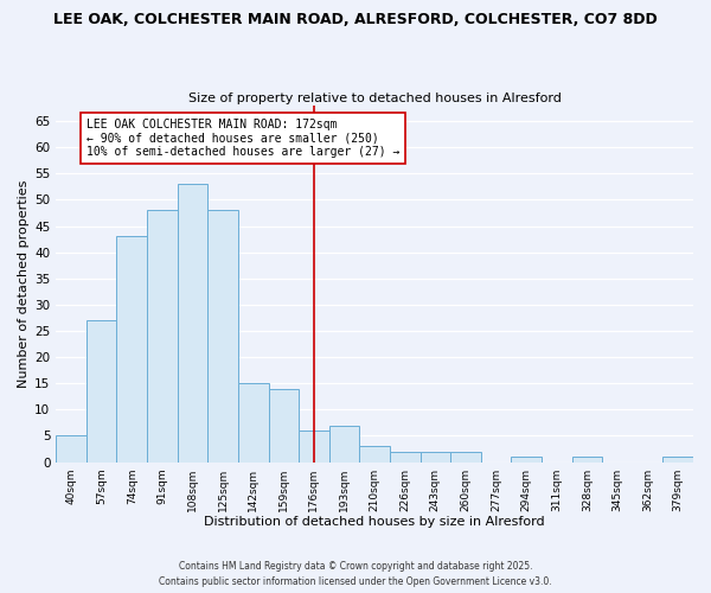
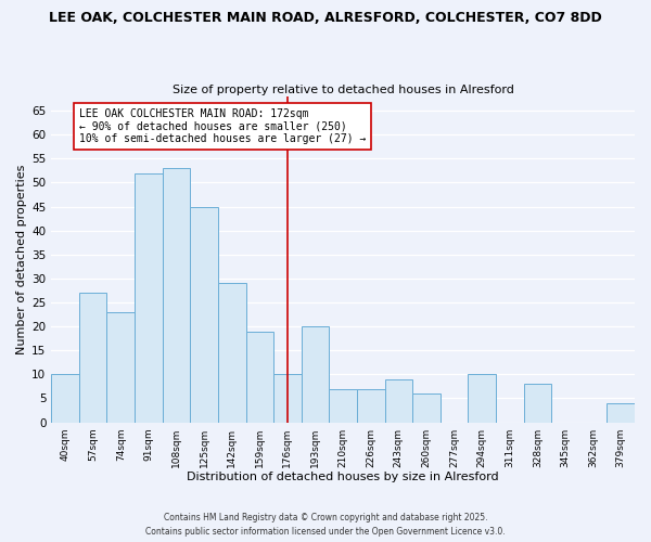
40sqm: 5 -> 10
74sqm: 43 -> 23
91sqm: 48 -> 52
125sqm: 48 -> 45
142sqm: 15 -> 29
159sqm: 14 -> 19
176sqm: 6 -> 10
193sqm: 7 -> 20
210sqm: 3 -> 7
226sqm: 2 -> 7
243sqm: 2 -> 9
260sqm: 2 -> 6
294sqm: 1 -> 10
328sqm: 1 -> 8
379sqm: 1 -> 4
